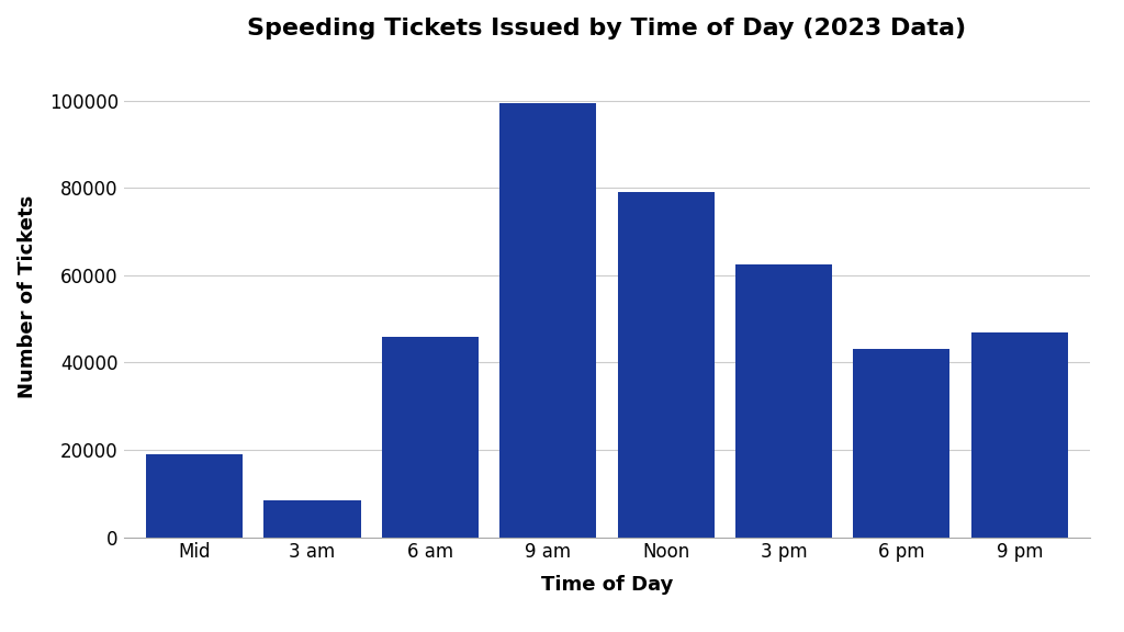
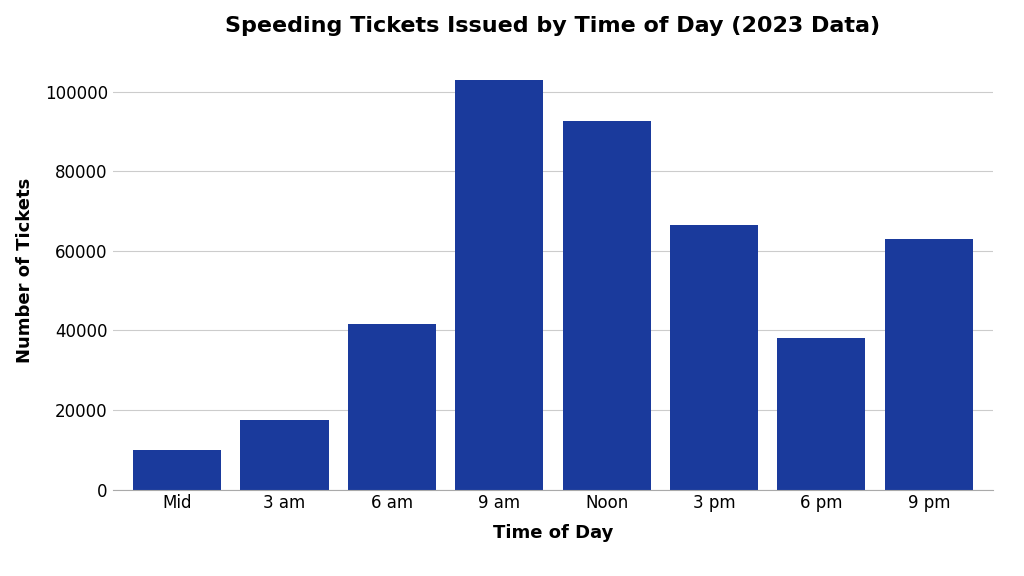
Mid: 19000 -> 10000
3 am: 8500 -> 17500
6 am: 46000 -> 41500
9 am: 99500 -> 103000
Noon: 79000 -> 92500
3 pm: 62500 -> 66500
6 pm: 43000 -> 38000
9 pm: 47000 -> 63000
